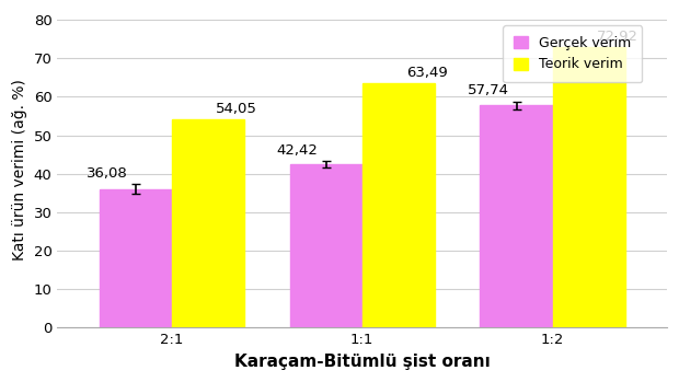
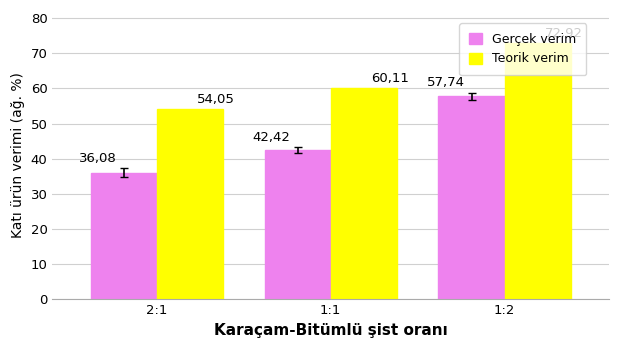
Teorik verim/1:1: 63,49 -> 60,11
